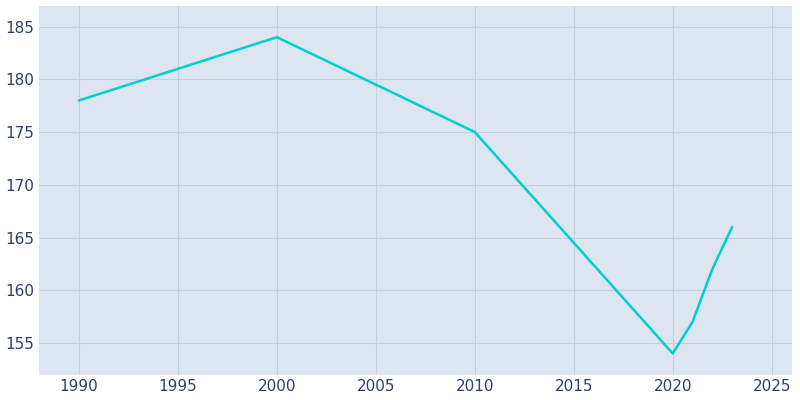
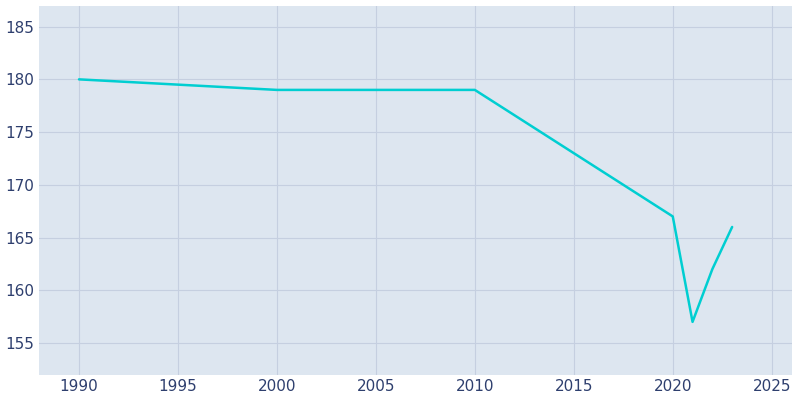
1990: 178 -> 180
2000: 184 -> 179
2010: 175 -> 179
2020: 154 -> 167
